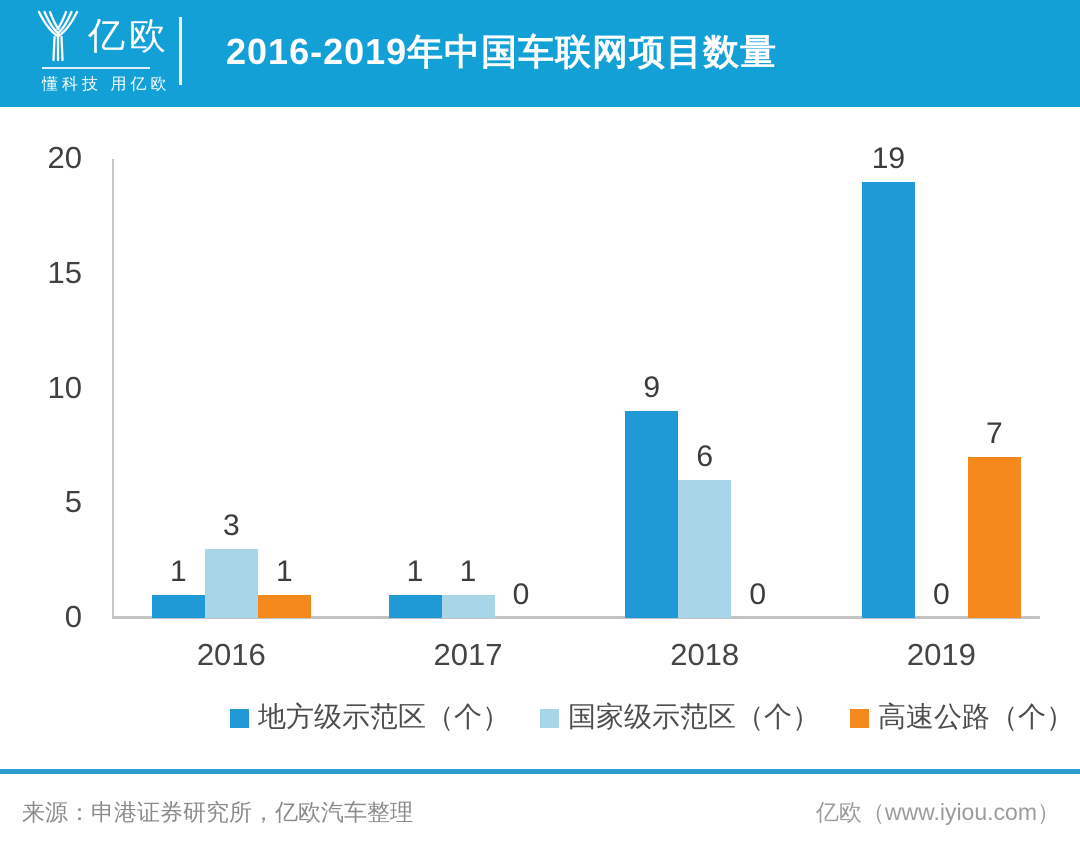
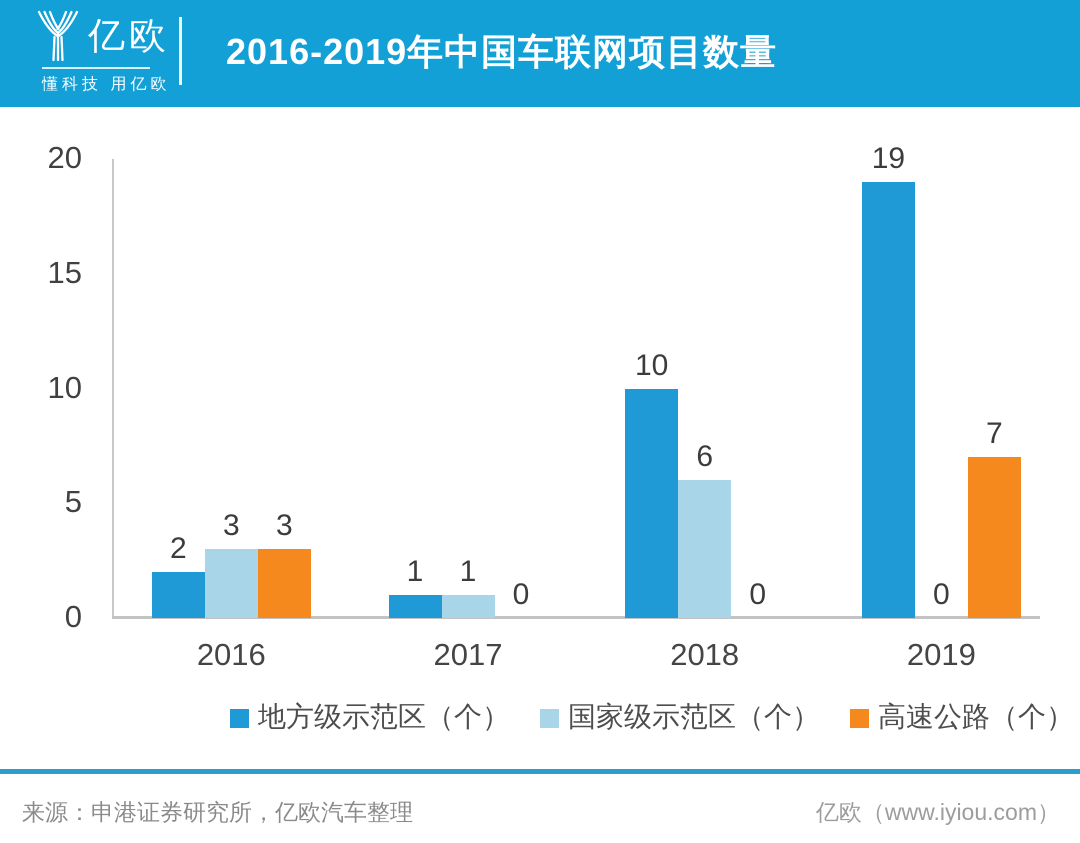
地方级示范区（个）/2016: 1 -> 2
高速公路（个）/2016: 1 -> 3
地方级示范区（个）/2018: 9 -> 10
